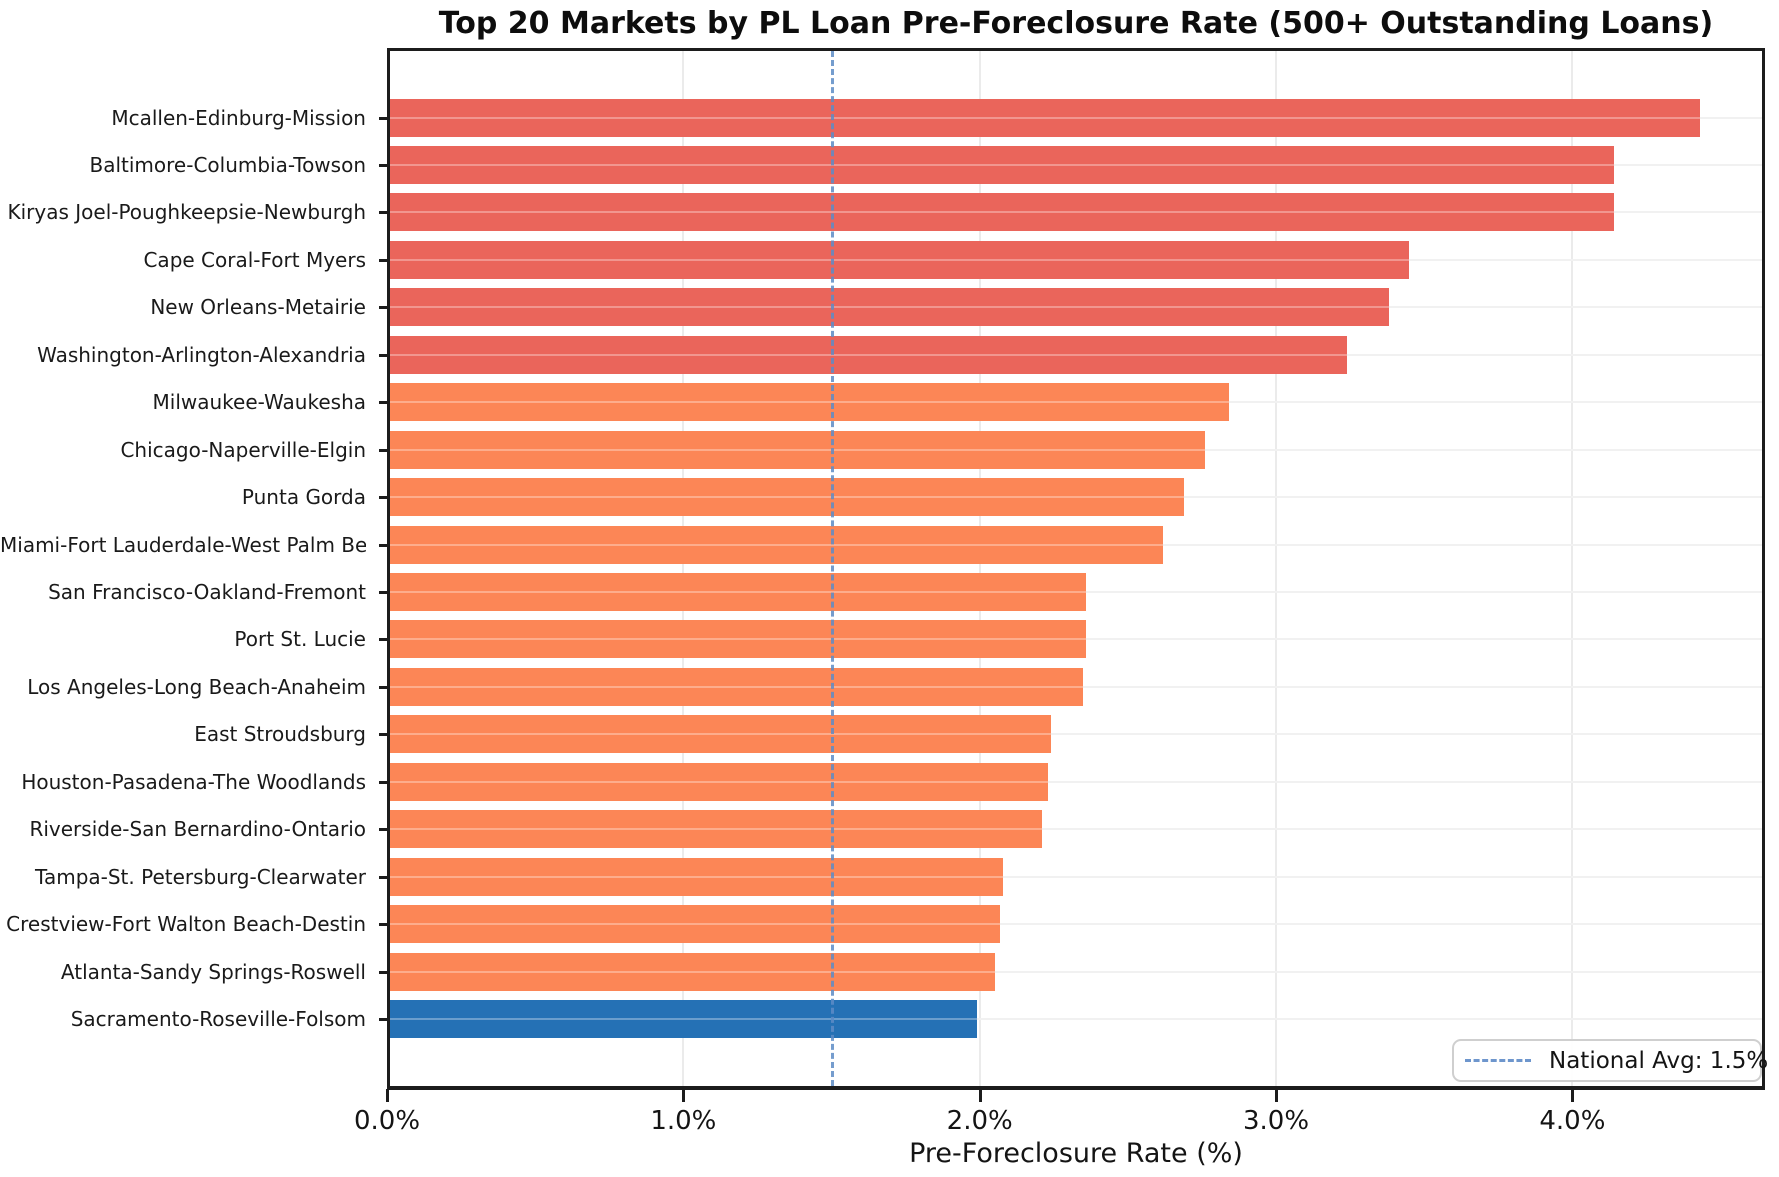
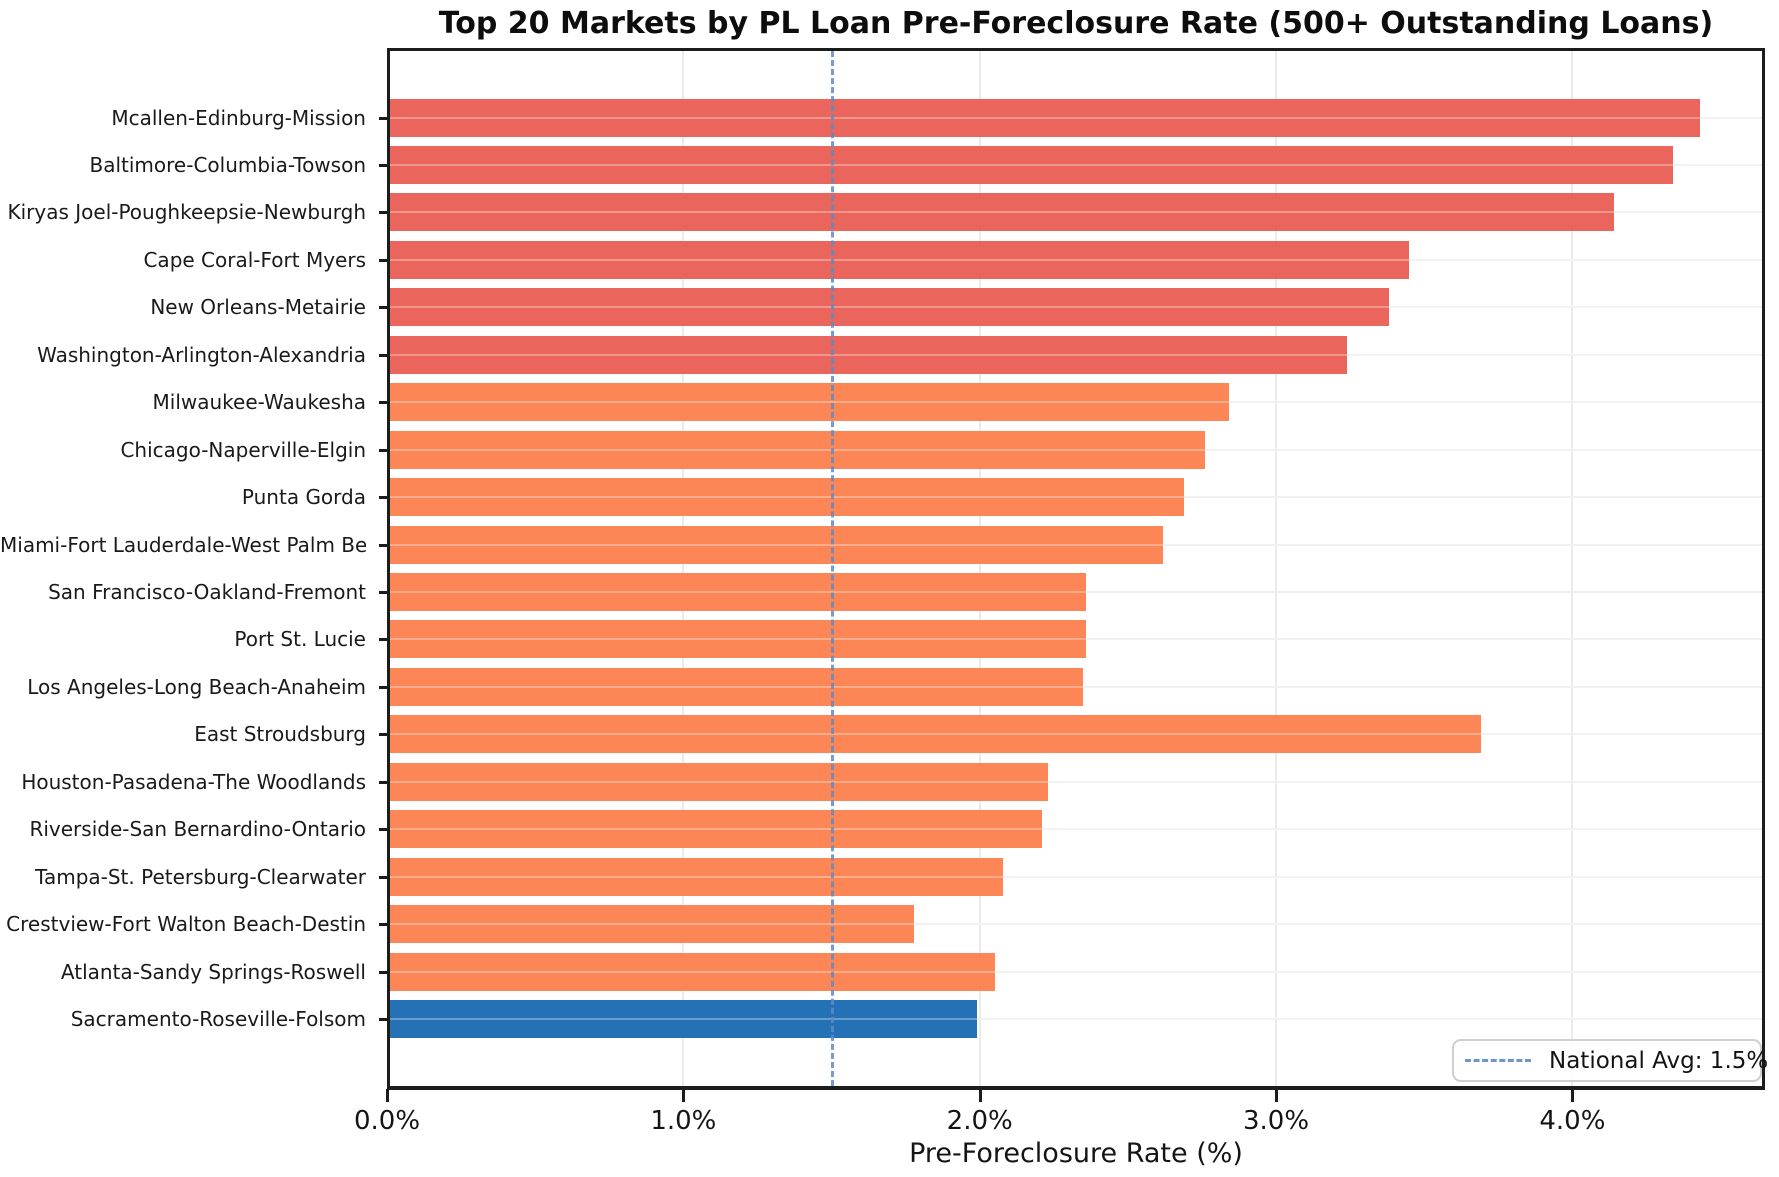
Baltimore-Columbia-Towson: 4.14% -> 4.34%
East Stroudsburg: 2.24% -> 3.69%
Crestview-Fort Walton Beach-Destin: 2.07% -> 1.78%
